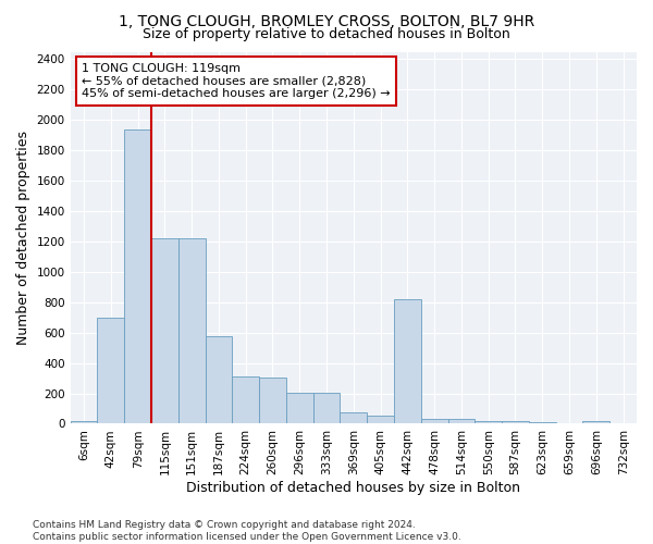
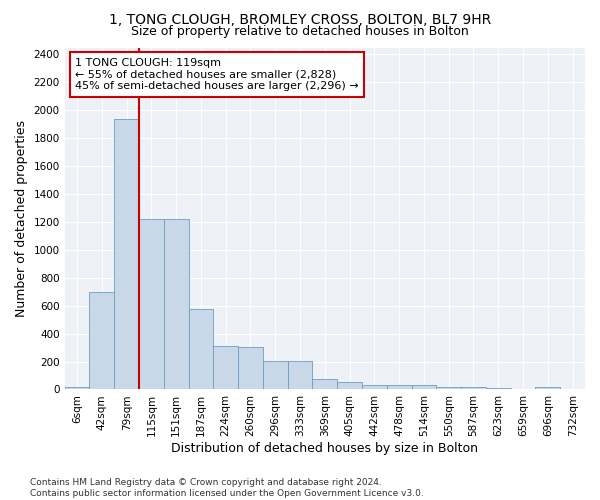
442sqm: 820 -> 40
